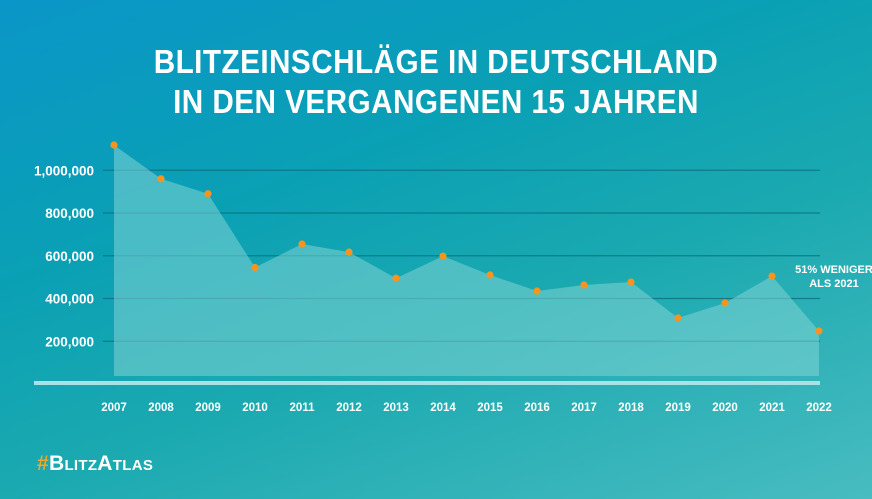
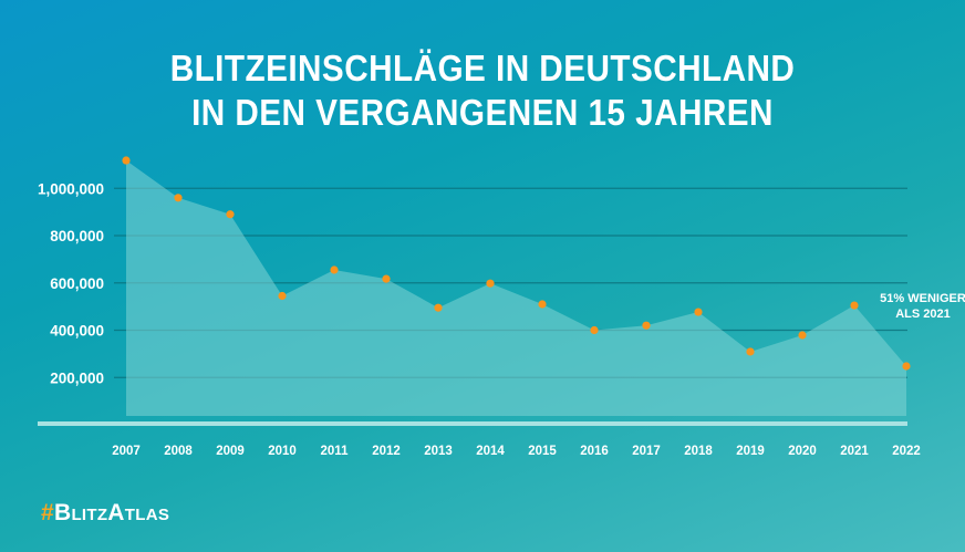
2016: 440000 -> 400000
2017: 460000 -> 420000
